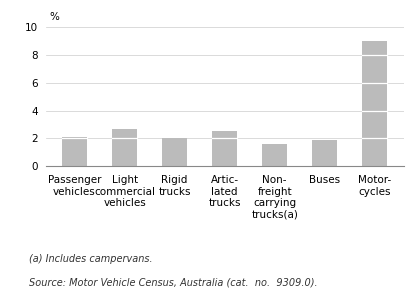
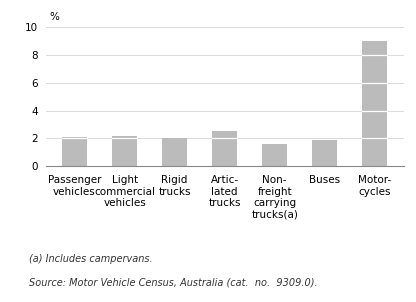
Light commercial vehicles: 2.7 -> 2.2
